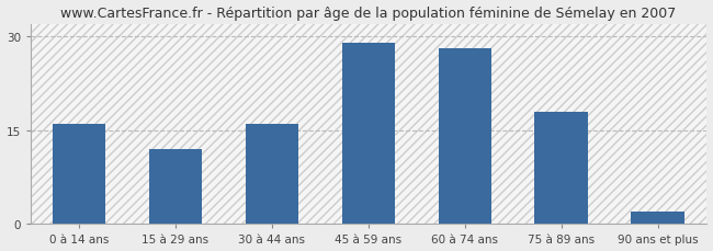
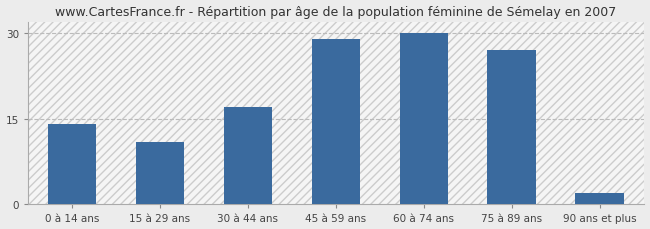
0 à 14 ans: 16 -> 14
15 à 29 ans: 12 -> 11
30 à 44 ans: 16 -> 17
60 à 74 ans: 28 -> 30
75 à 89 ans: 18 -> 27
